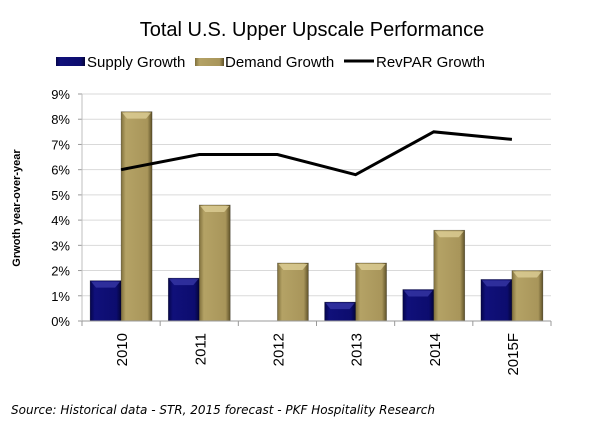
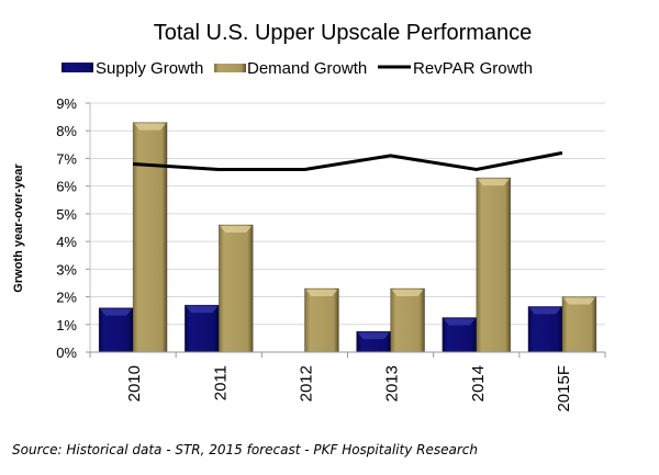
RevPAR Growth/2010: 6.0% -> 6.8%
RevPAR Growth/2013: 5.8% -> 7.1%
Demand Growth/2014: 3.6% -> 6.3%
RevPAR Growth/2014: 7.5% -> 6.6%
